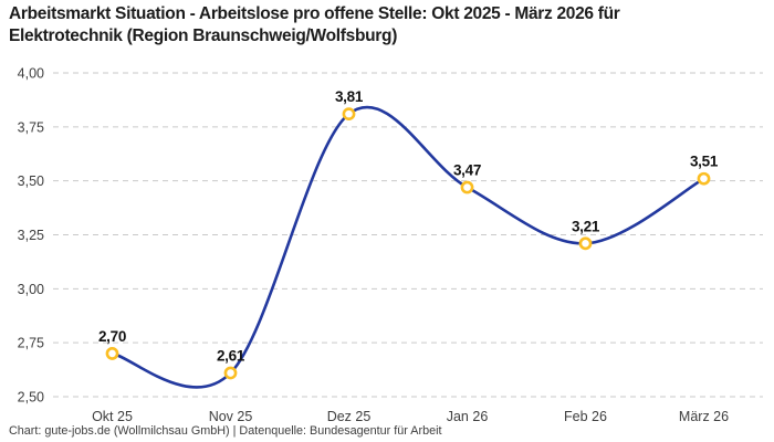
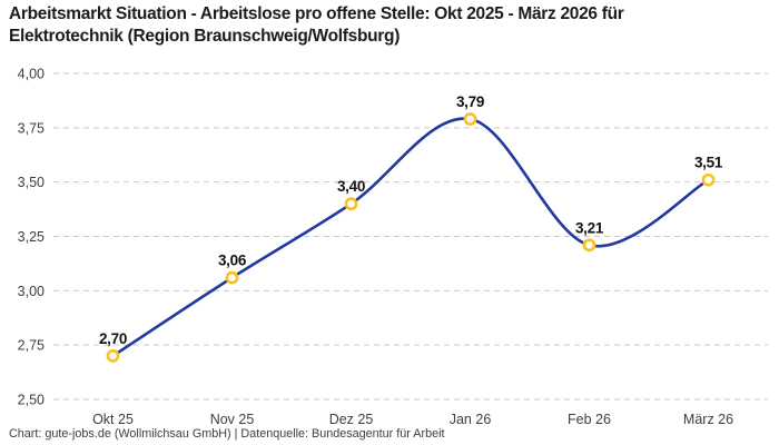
Nov 25: 2,61 -> 3,06
Dez 25: 3,81 -> 3,40
Jan 26: 3,47 -> 3,79
